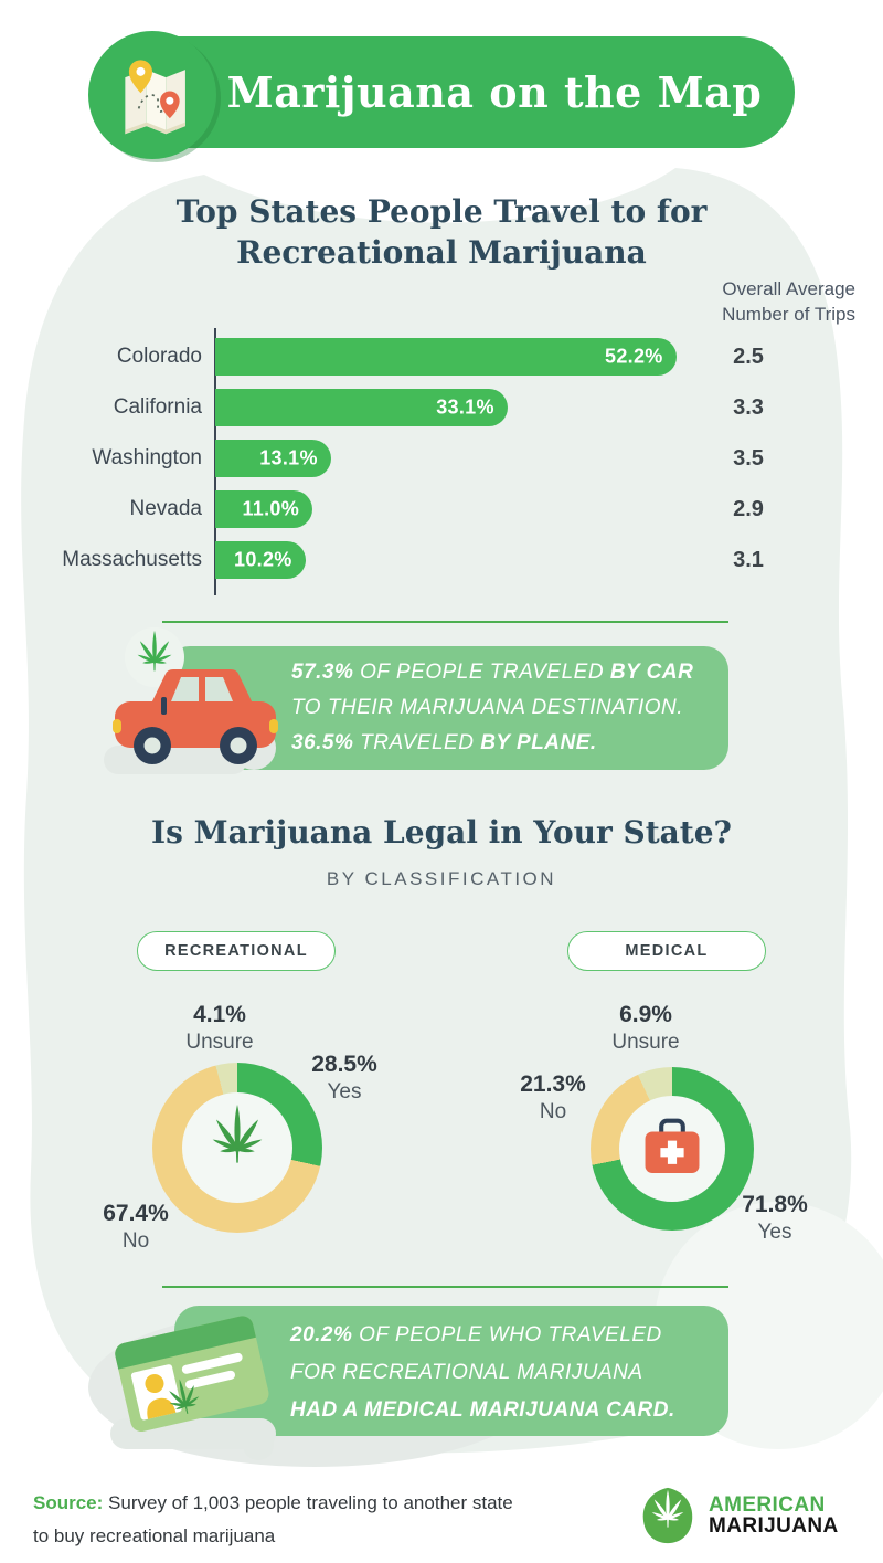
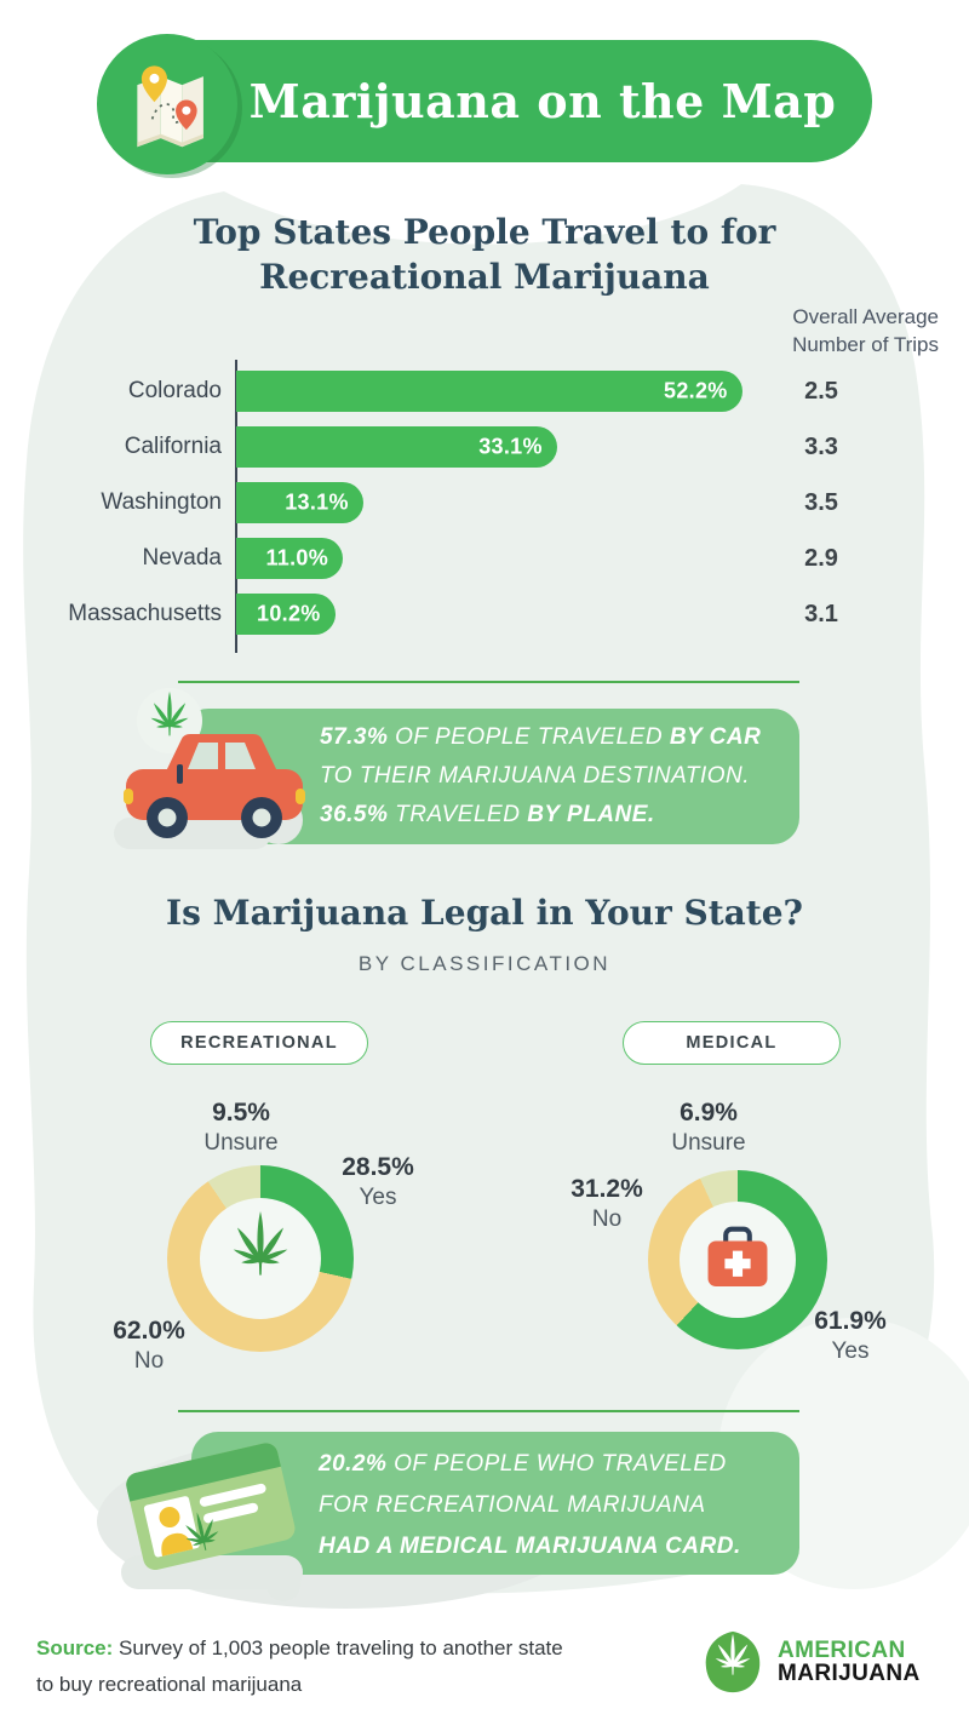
RECREATIONAL/No: 67.4% -> 62.0%
RECREATIONAL/Unsure: 4.1% -> 9.5%
MEDICAL/Yes: 71.8% -> 61.9%
MEDICAL/No: 21.3% -> 31.2%
